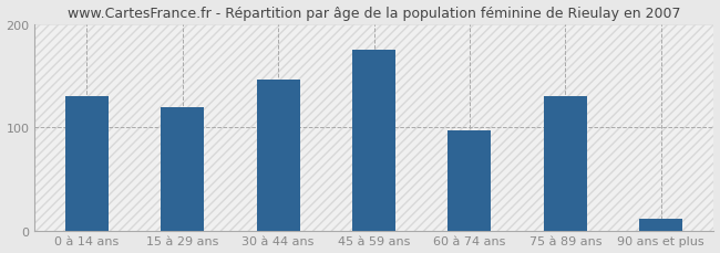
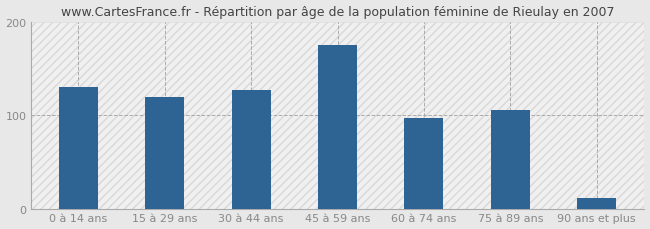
30 à 44 ans: 146 -> 127
75 à 89 ans: 130 -> 106
